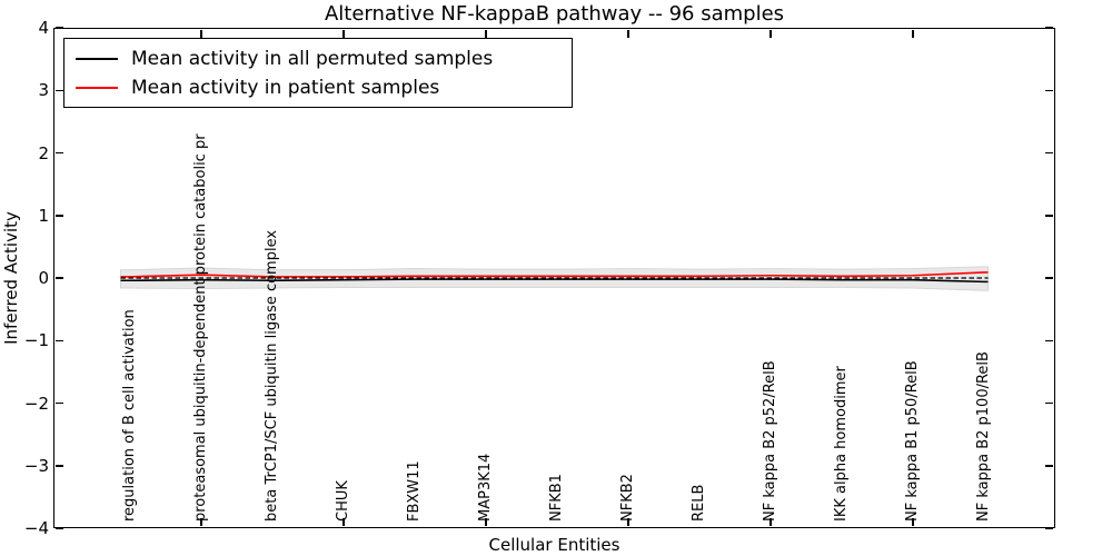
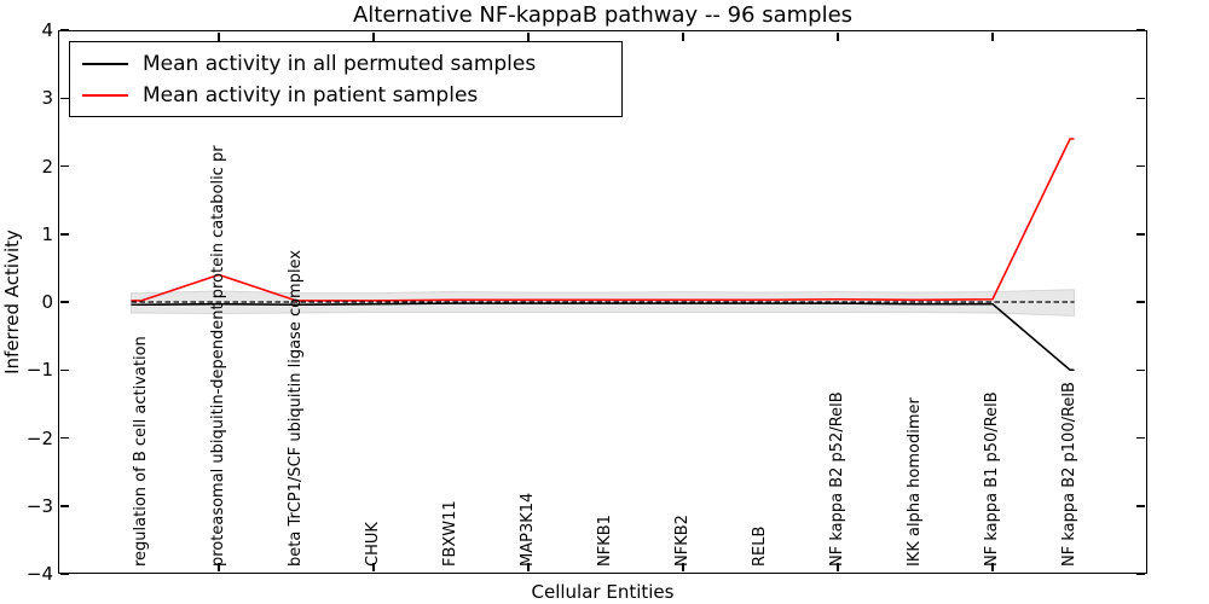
Mean activity in patient samples/proteasomal ubiquitin-dependent protein catabolic pr: 0.1 -> 0.4
Mean activity in all permuted samples/NF kappa B2 p100/RelB: -0.1 -> -1.0
Mean activity in patient samples/NF kappa B2 p100/RelB: 0.1 -> 2.4
